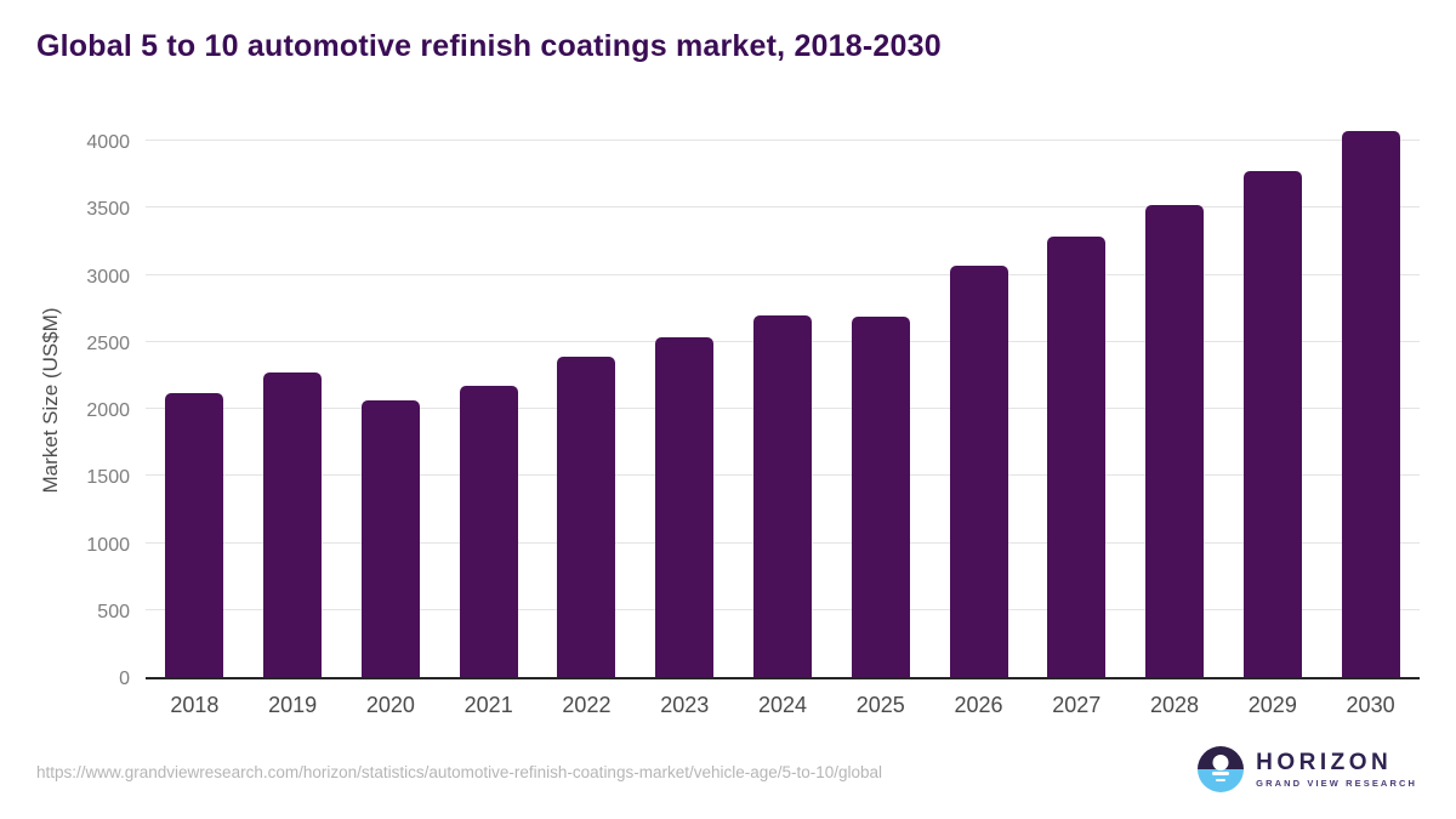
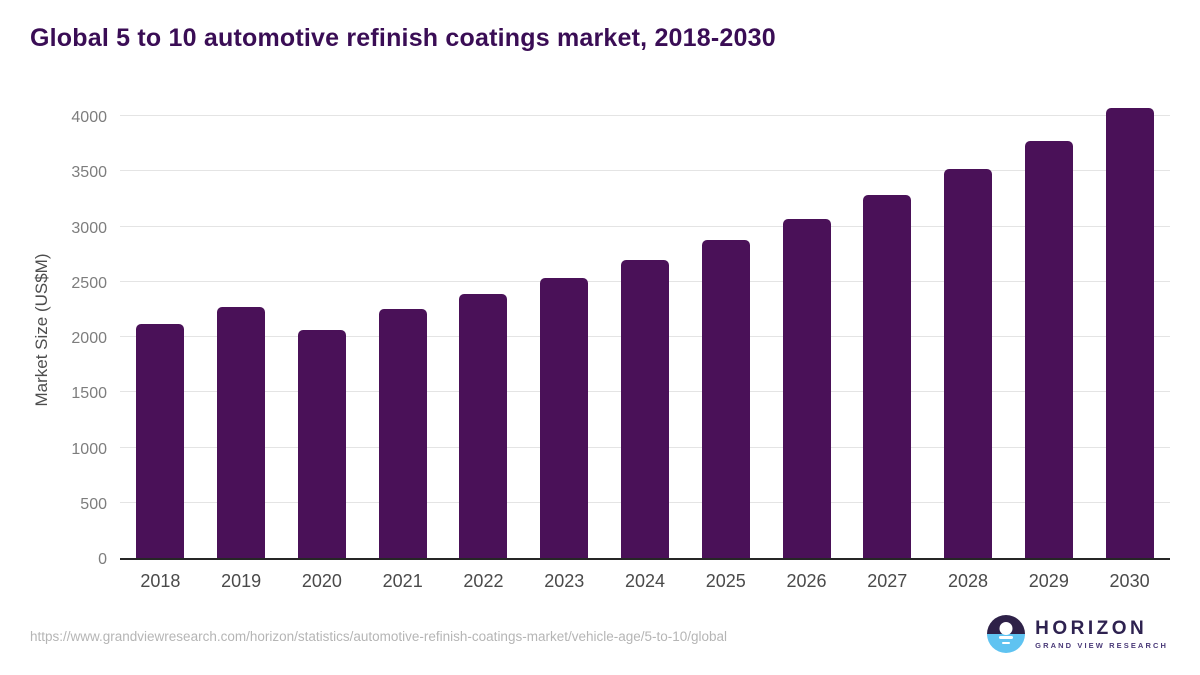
2021: 2170 -> 2260
2025: 2690 -> 2880
